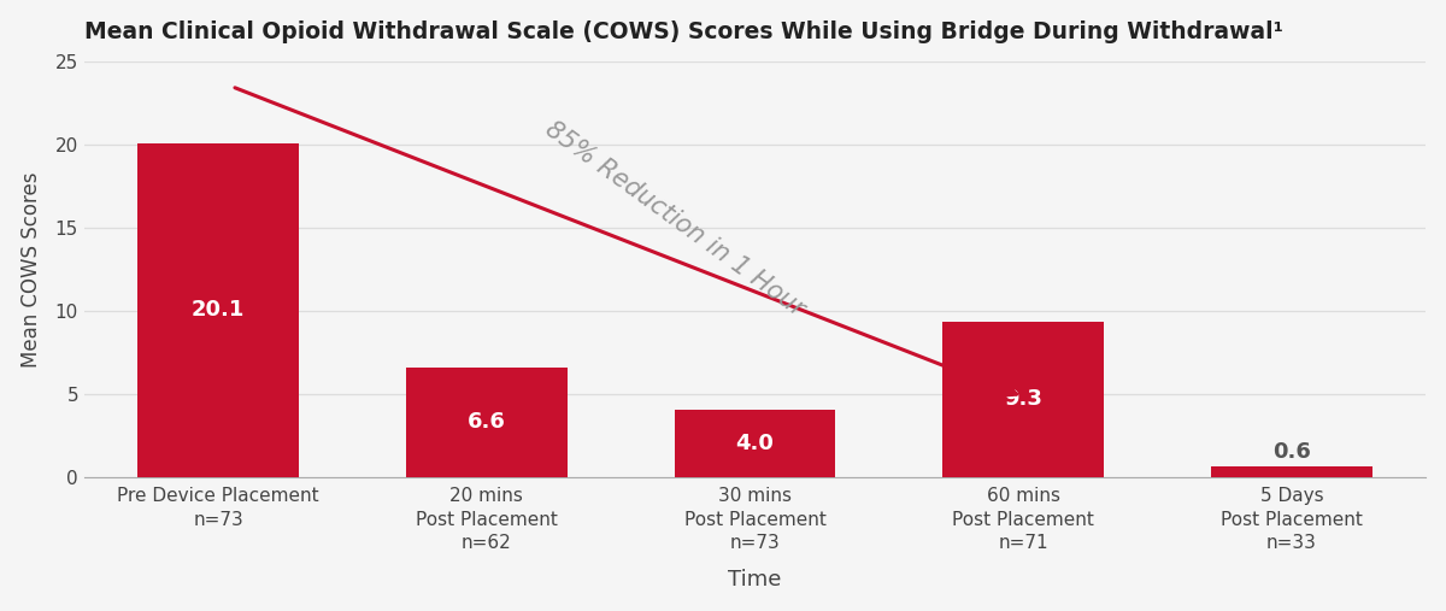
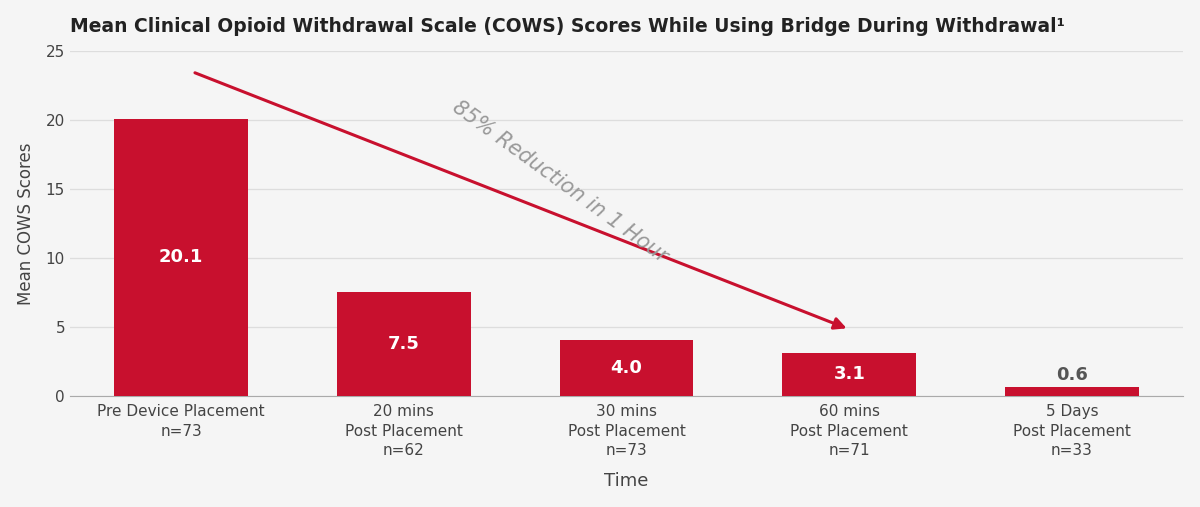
20 mins Post Placement n=62: 6.6 -> 7.5
60 mins Post Placement n=71: 9.3 -> 3.1
